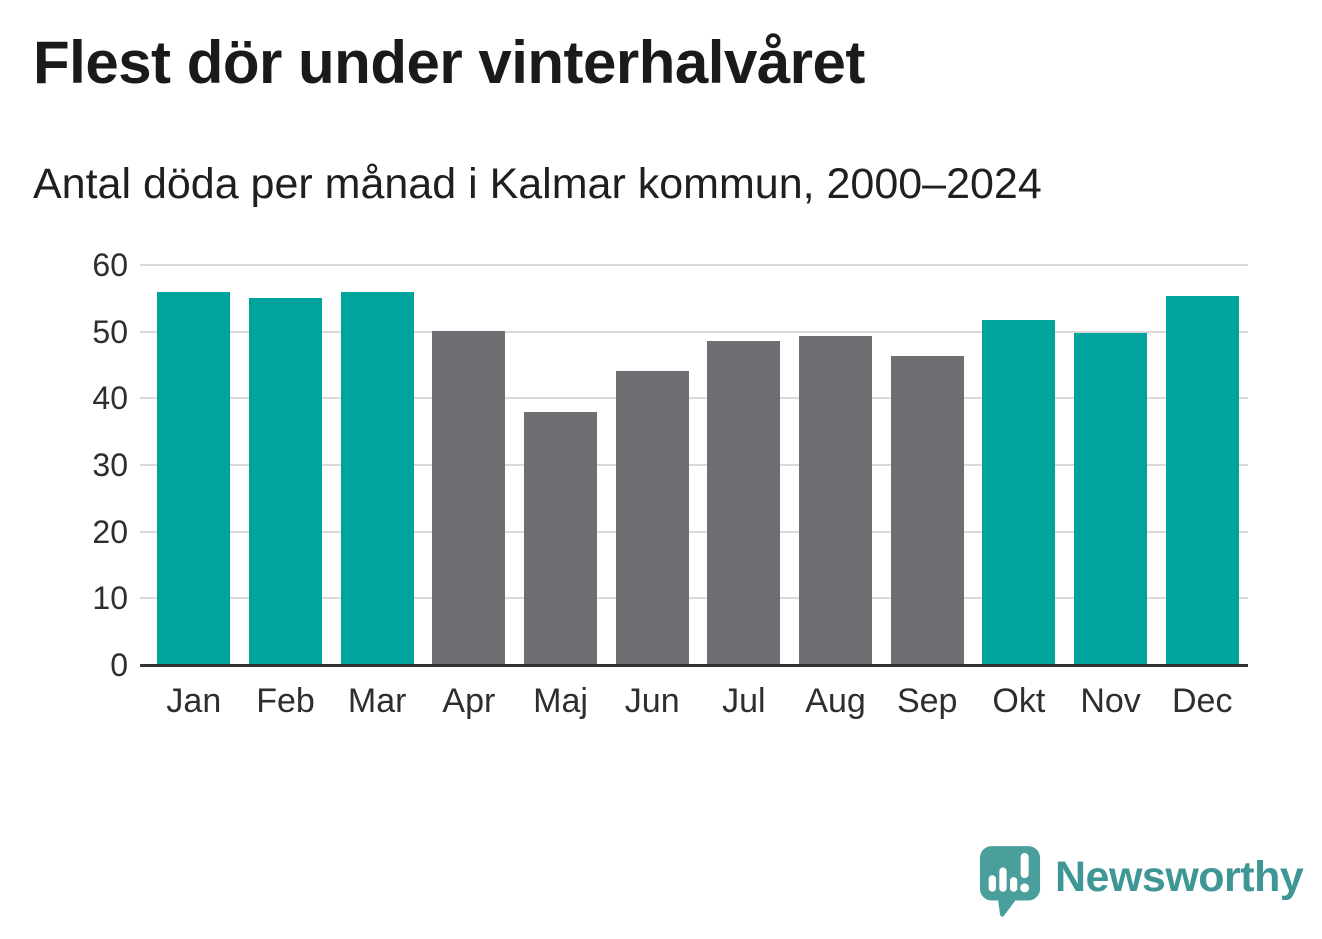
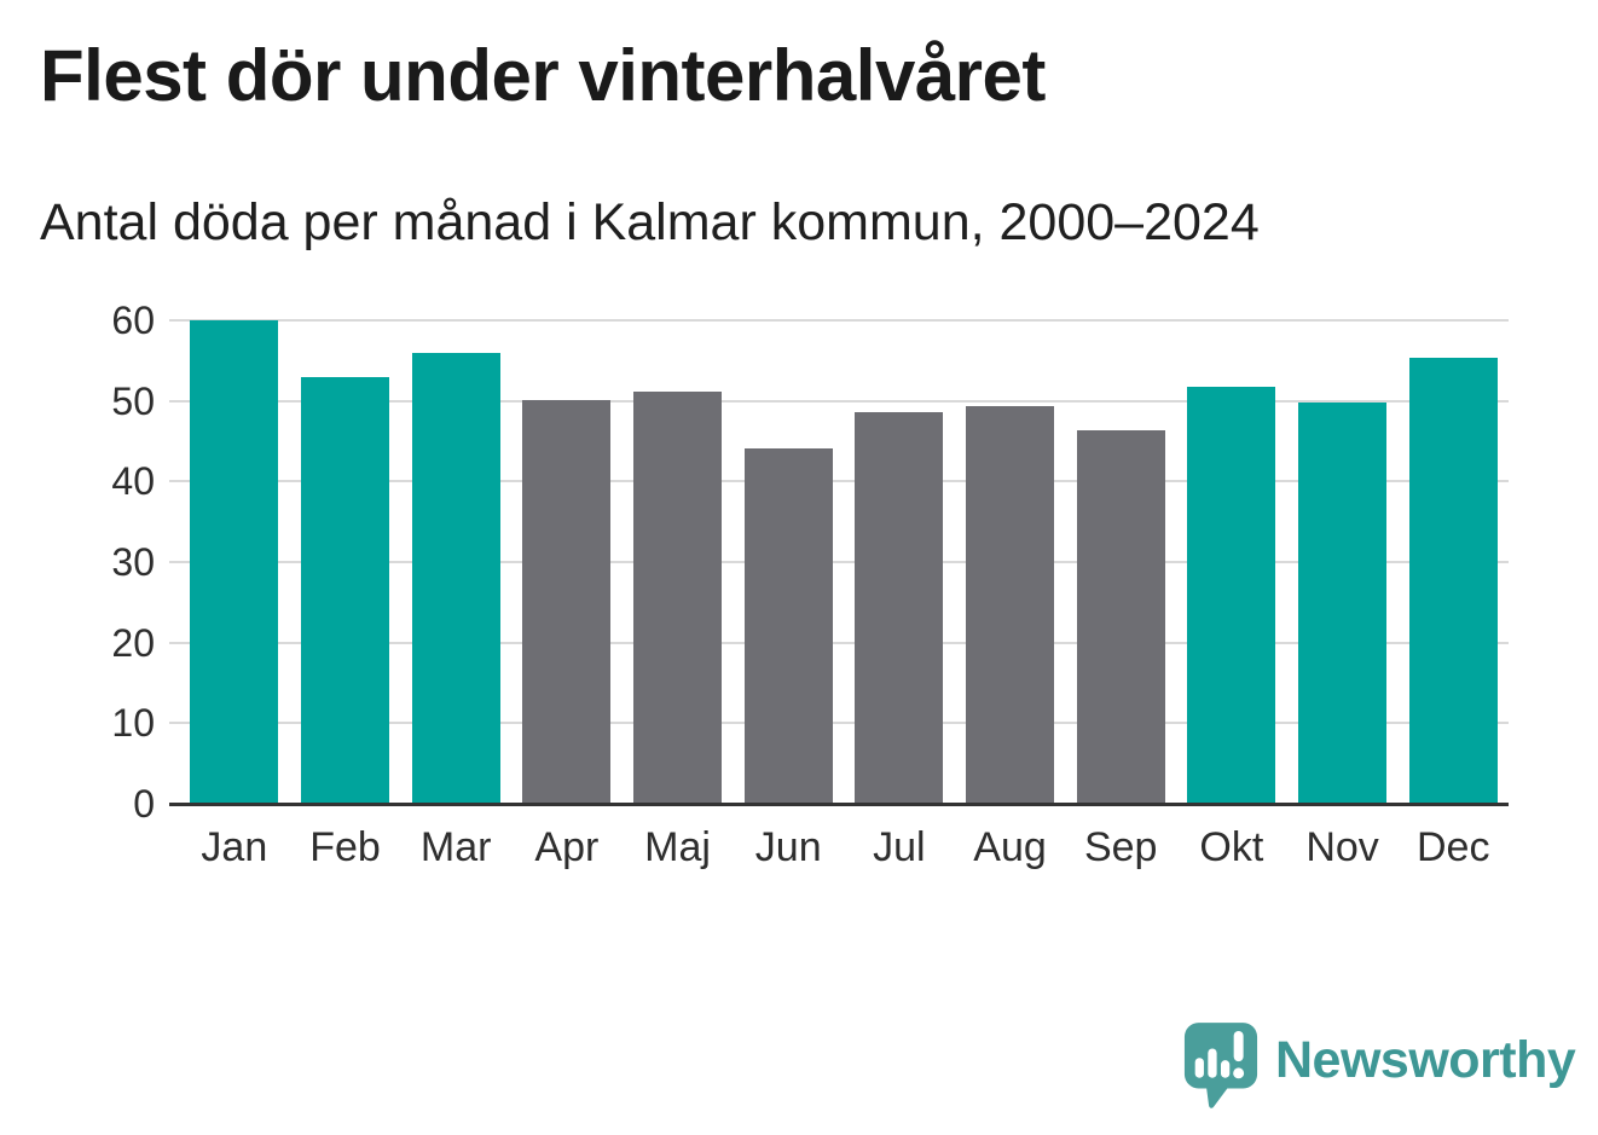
Jan: 56 -> 60
Feb: 55 -> 53
Maj: 38 -> 51
